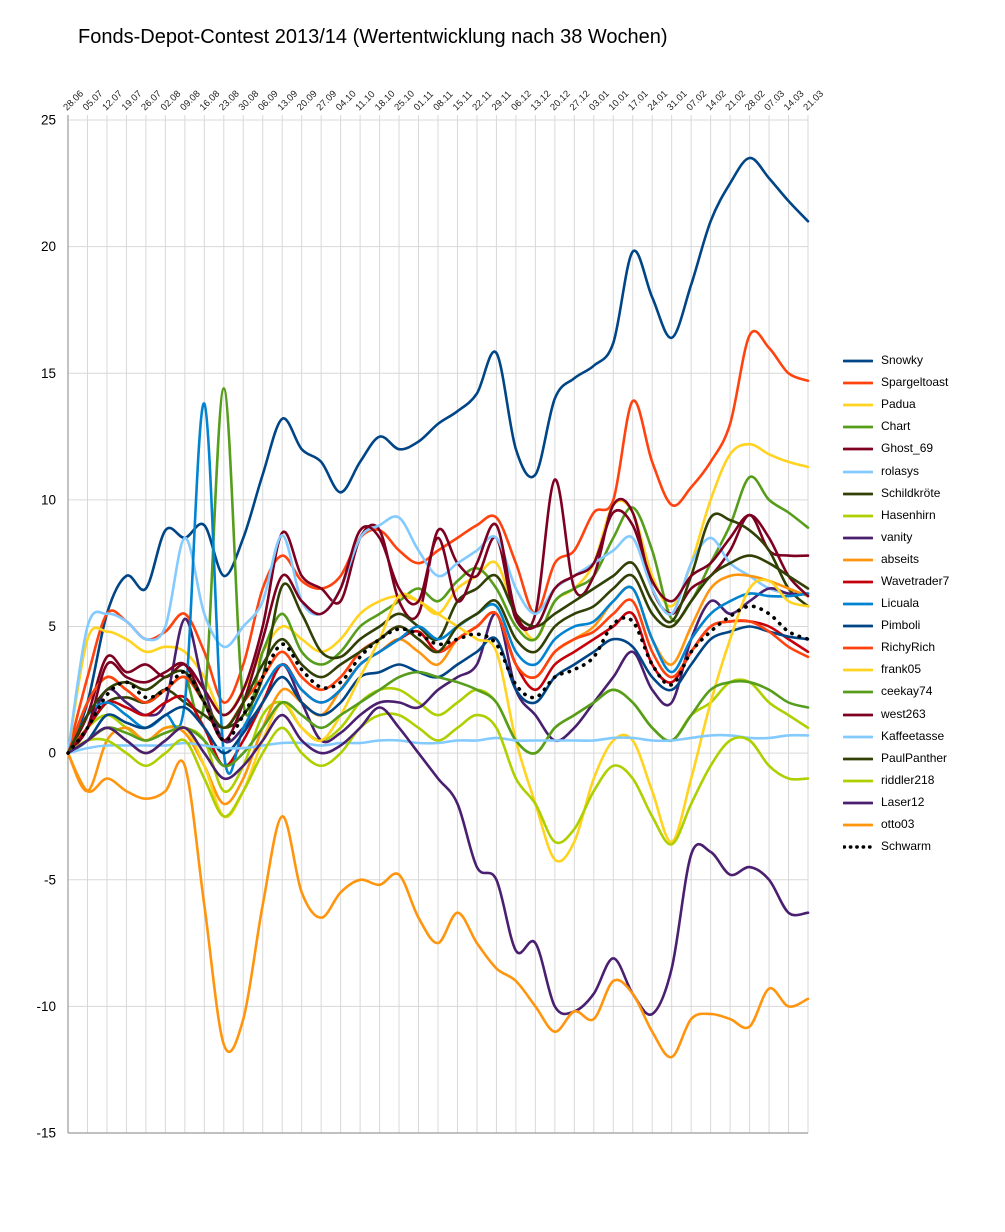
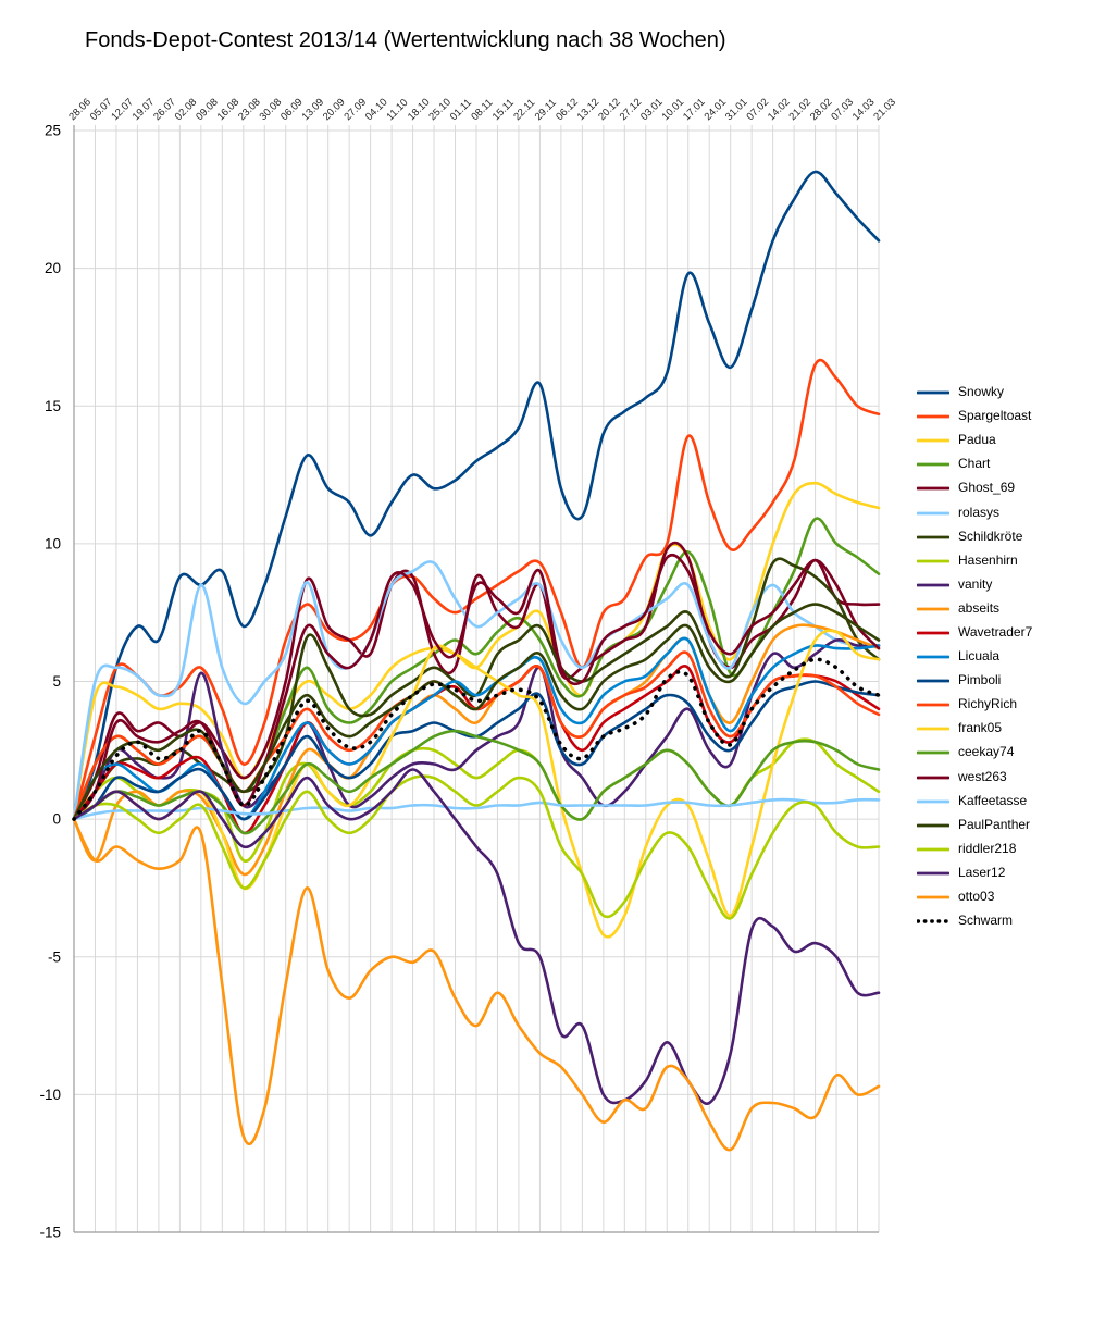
Licuala/16.08: 13.8 -> 1.0
Chart/23.08: 14.4 -> 1.0
west263/15.11: 6.0 -> 8.0
Ghost_69/20.12: 10.8 -> 6.0
